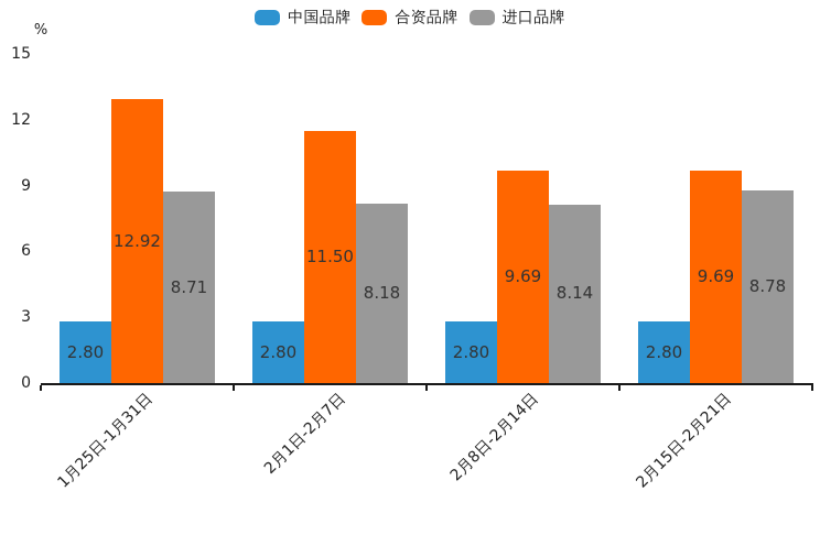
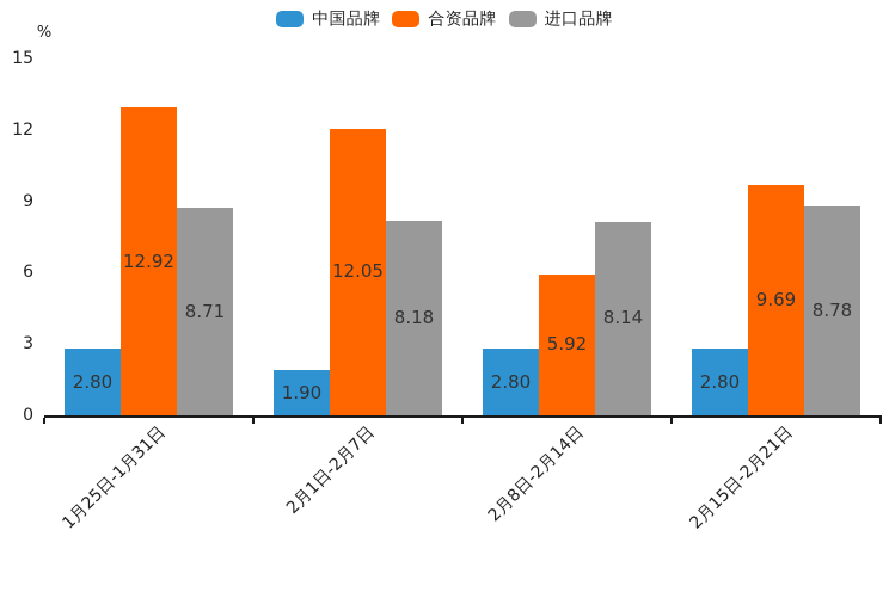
中国品牌/2月1日-2月7日: 2.80 -> 1.90
合资品牌/2月1日-2月7日: 11.50 -> 12.05
合资品牌/2月8日-2月14日: 9.69 -> 5.92
